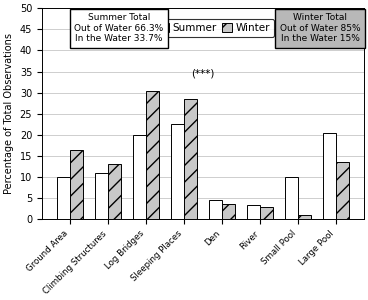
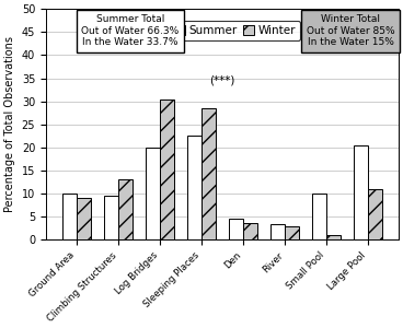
Winter/Ground Area: 16.5 -> 9.0
Summer/Climbing Structures: 11.0 -> 9.5
Winter/Large Pool: 13.5 -> 11.0
